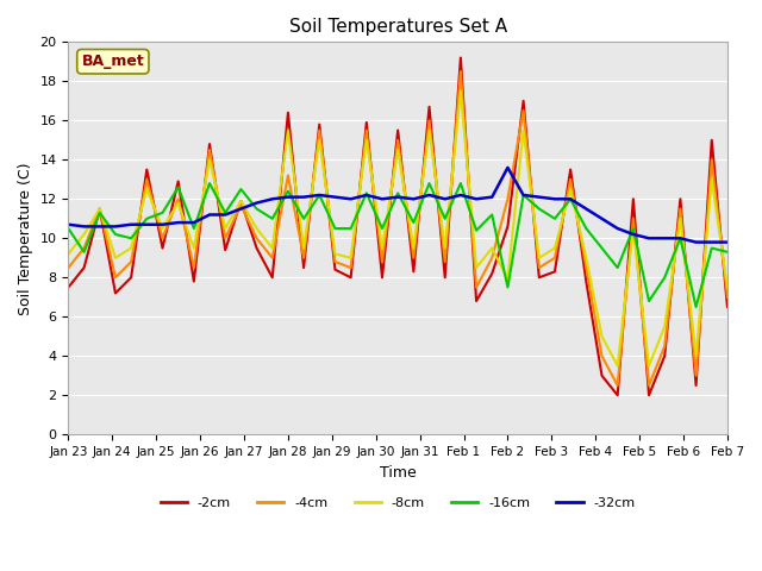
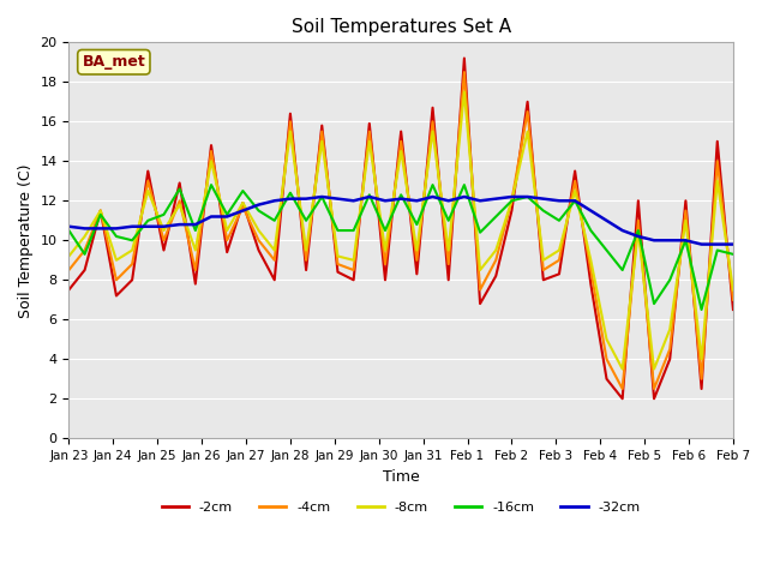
-4cm/Jan 28: 13.2 -> 16.0
-2cm/Feb 2: 10.6 -> 11.5
-8cm/Feb 2: 7.9 -> 12.0
-16cm/Feb 2: 7.5 -> 12.0
-32cm/Feb 2: 13.6 -> 12.2
